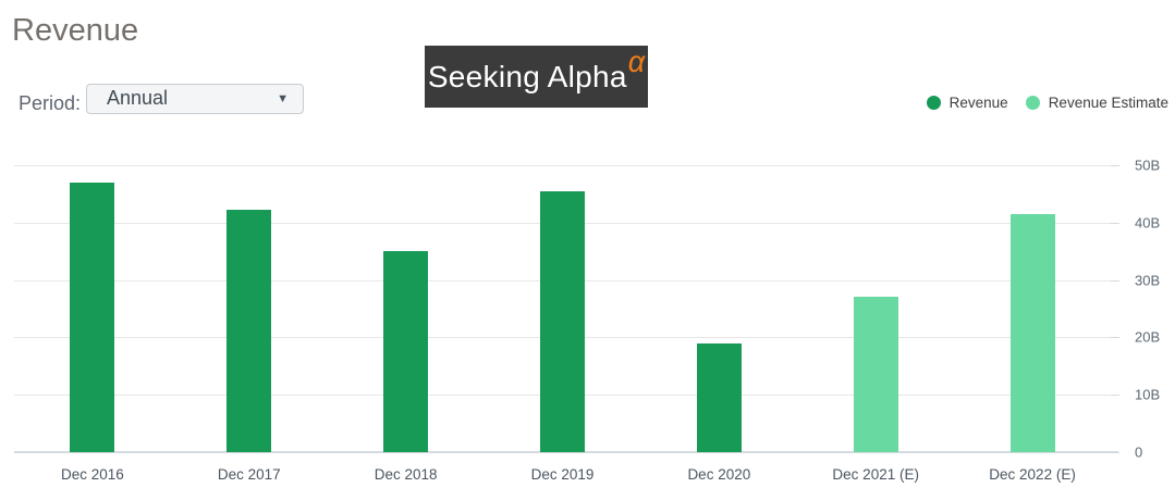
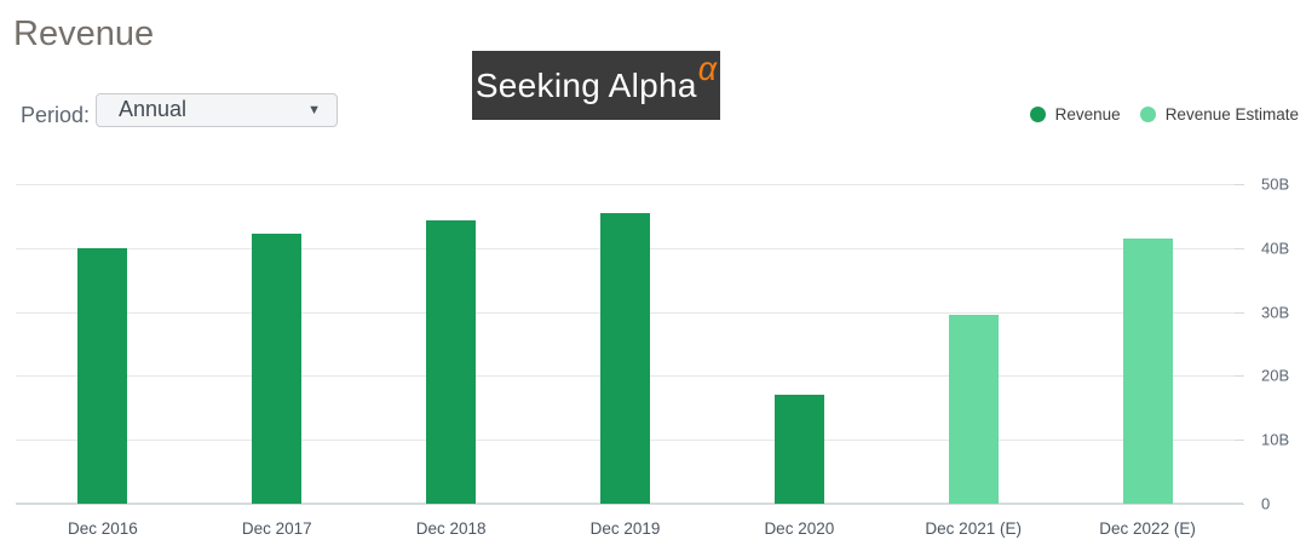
Revenue/Dec 2016: 47B -> 40B
Revenue/Dec 2018: 35B -> 44B
Revenue/Dec 2020: 19B -> 17B
Revenue Estimate/Dec 2021 (E): 27B -> 30B
